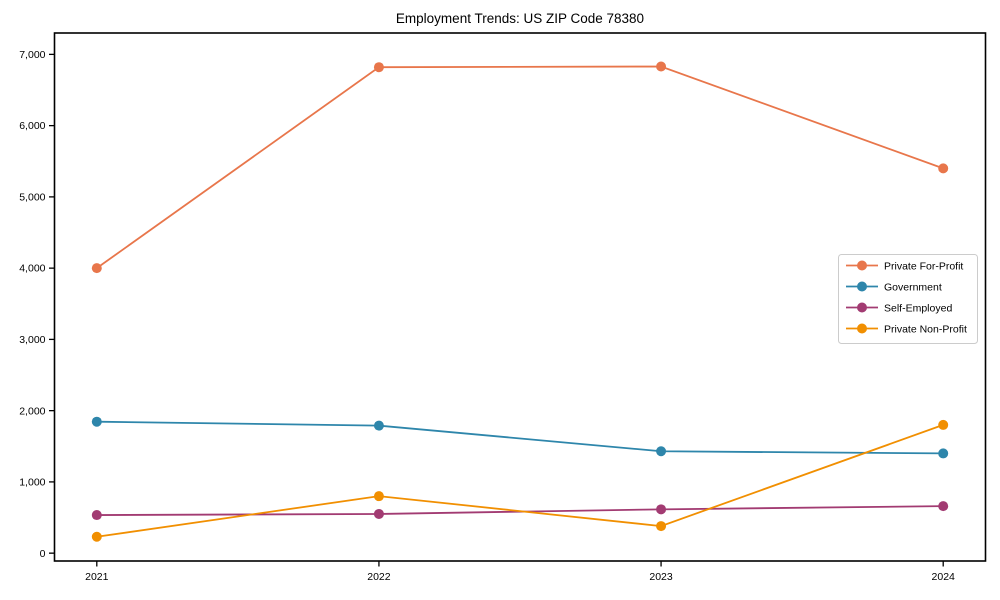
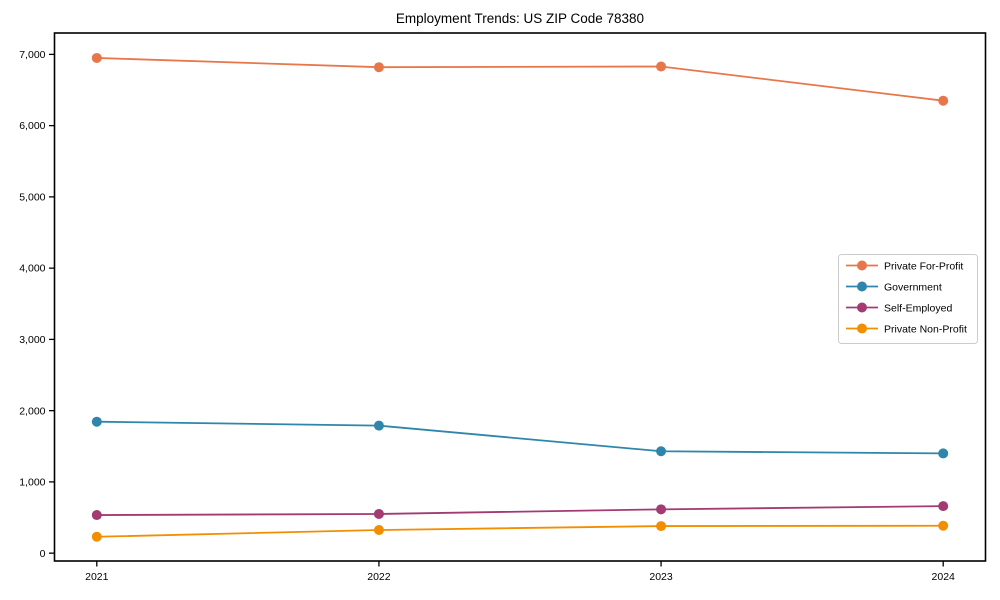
Private For-Profit/2021: 4000 -> 7000
Private Non-Profit/2022: 800 -> 300
Private For-Profit/2024: 5400 -> 6400
Private Non-Profit/2024: 1800 -> 400
